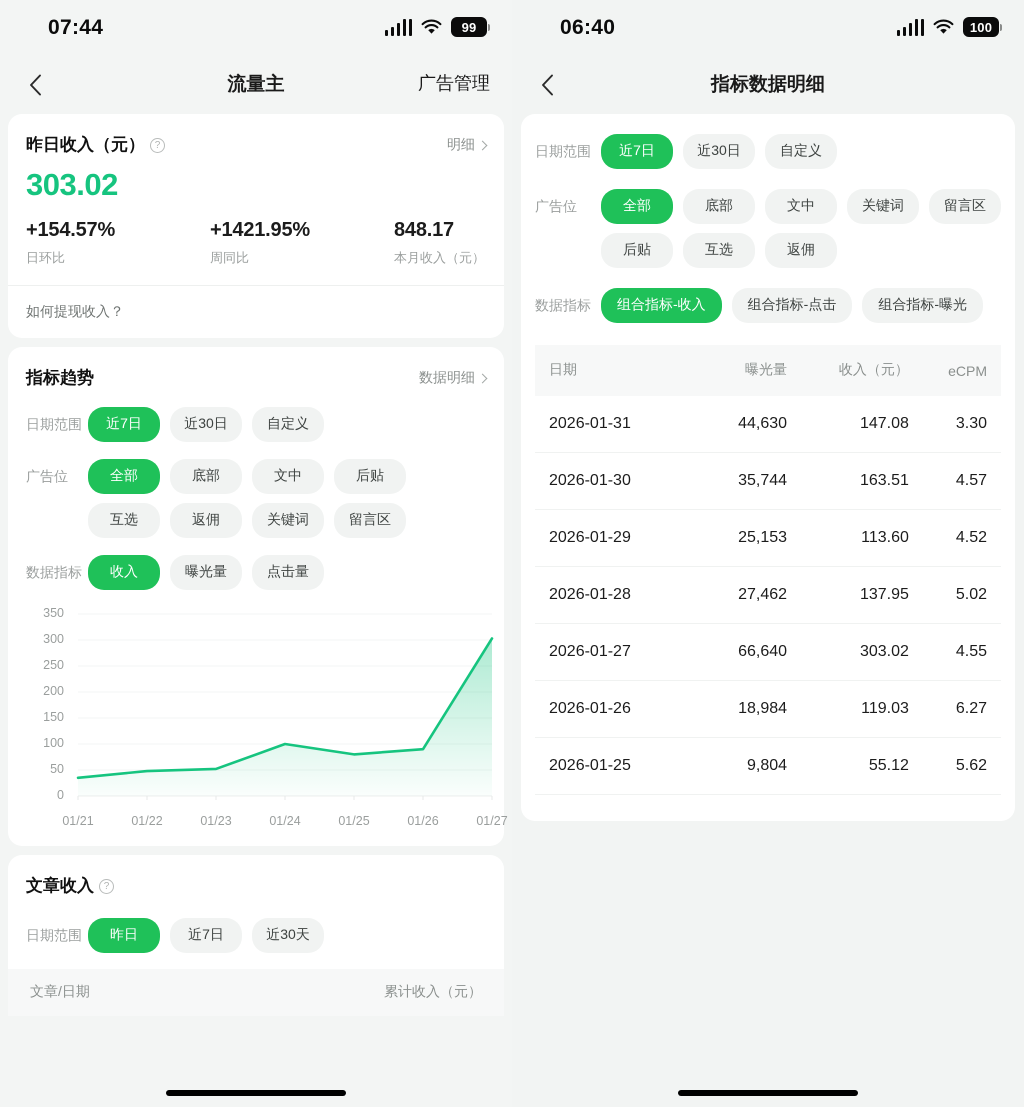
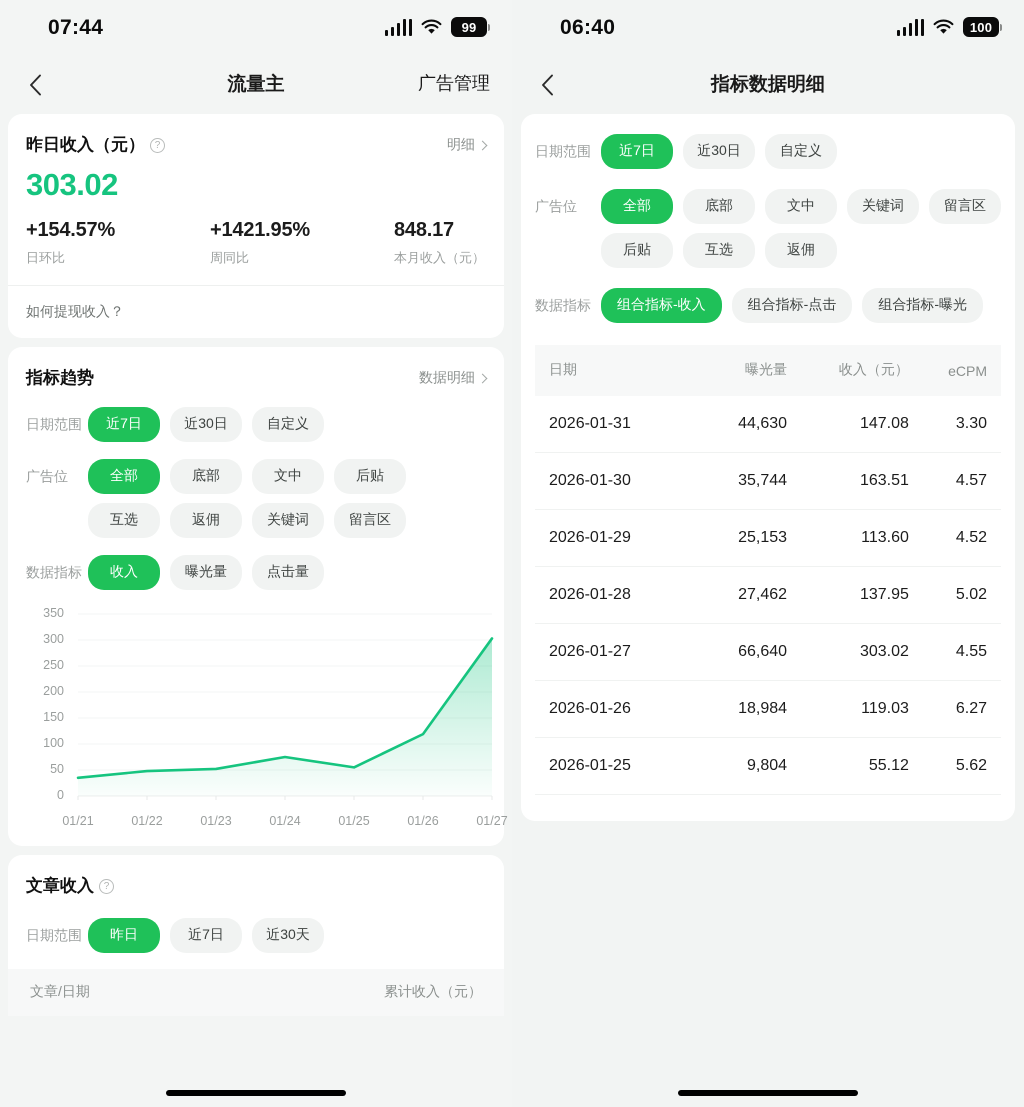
01/24: 100 -> 80
01/25: 80 -> 60
01/26: 90 -> 120
